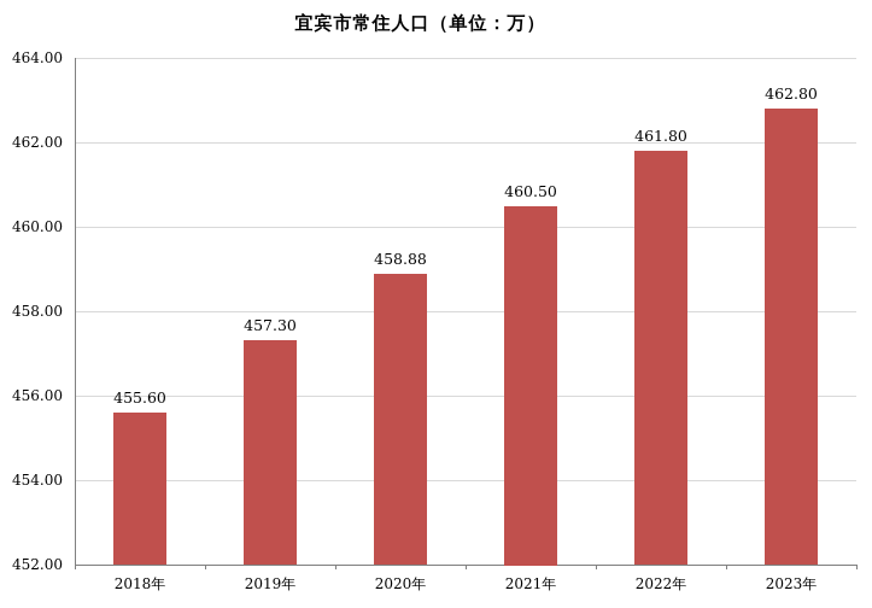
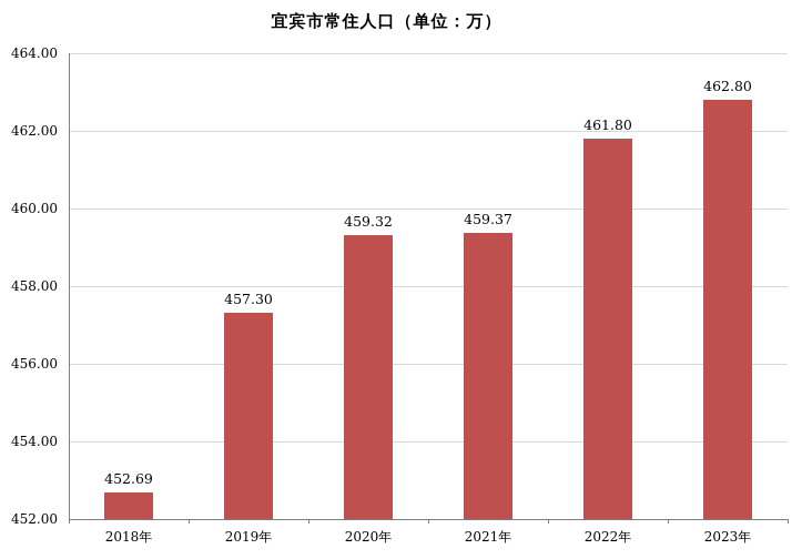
2018年: 455.60 -> 452.69
2020年: 458.88 -> 459.32
2021年: 460.50 -> 459.37
